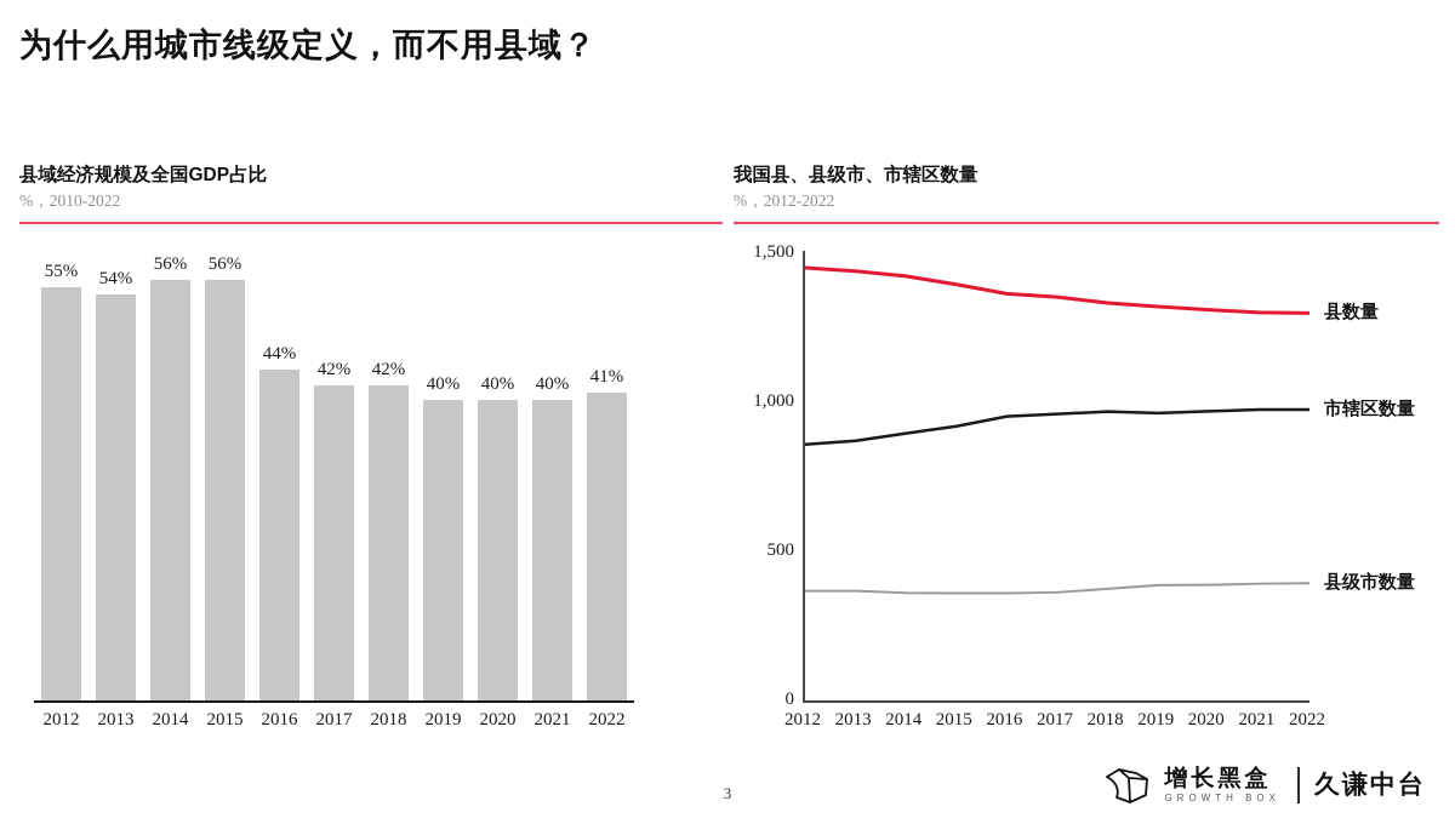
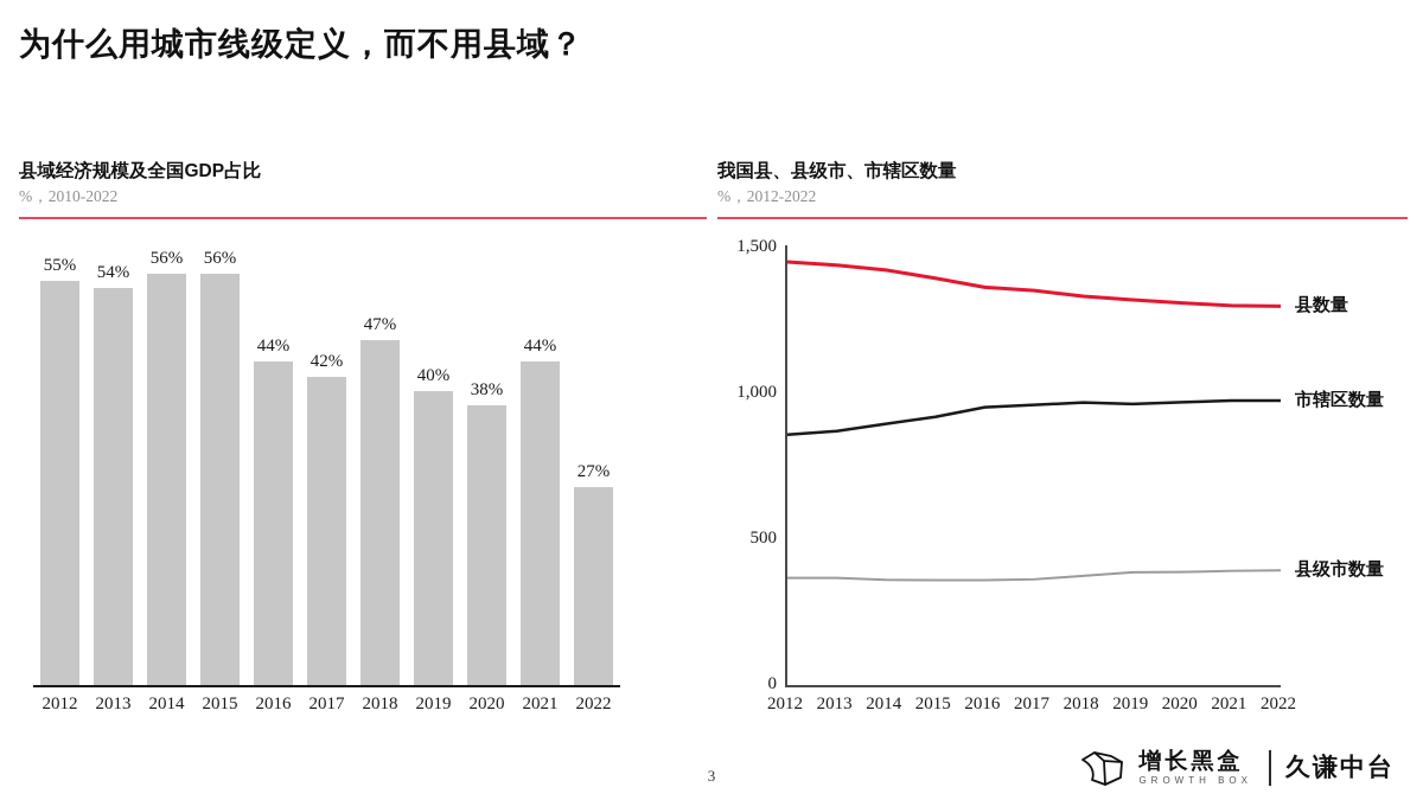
县域经济规模及全国GDP占比/2018: 42% -> 47%
县域经济规模及全国GDP占比/2020: 40% -> 38%
县域经济规模及全国GDP占比/2021: 40% -> 44%
县域经济规模及全国GDP占比/2022: 41% -> 27%
